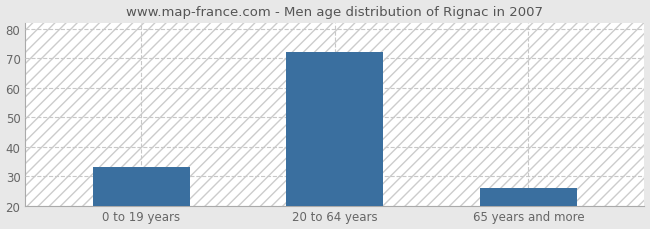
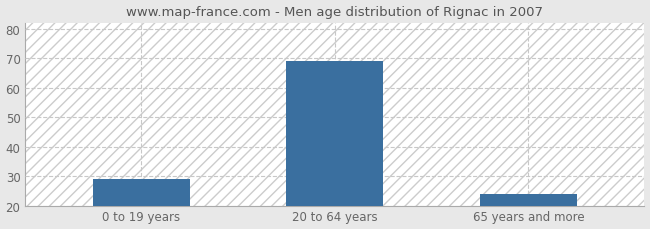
0 to 19 years: 33 -> 29
20 to 64 years: 72 -> 69
65 years and more: 26 -> 24
